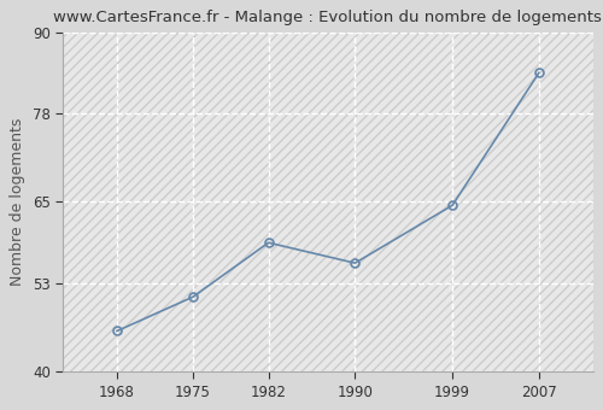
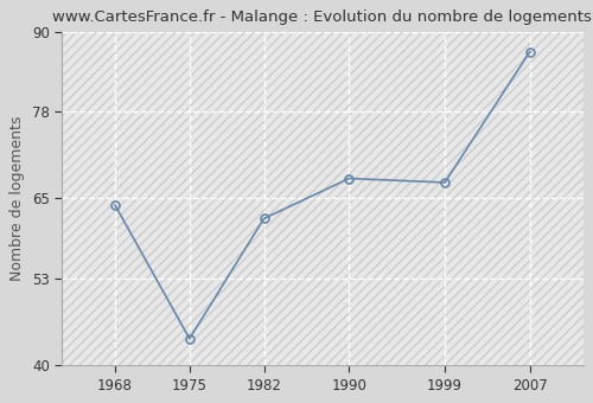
1968: 46.0 -> 64.0
1975: 51.0 -> 44.0
1982: 59.0 -> 62.0
1990: 56.0 -> 68.0
1999: 64.5 -> 67.4
2007: 84.0 -> 87.0
